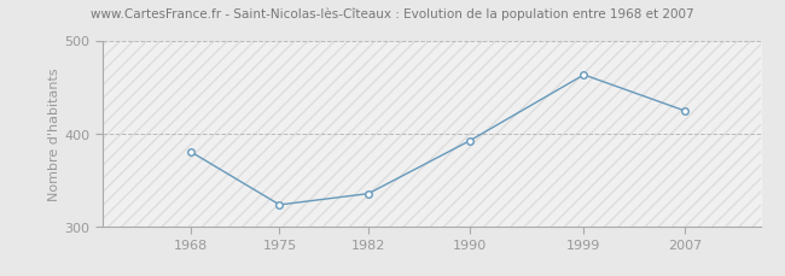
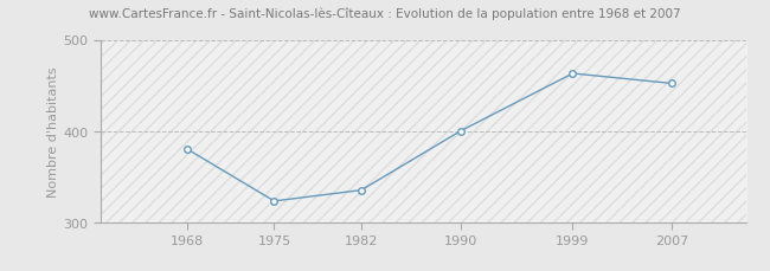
1990: 392 -> 400
2007: 424 -> 452
